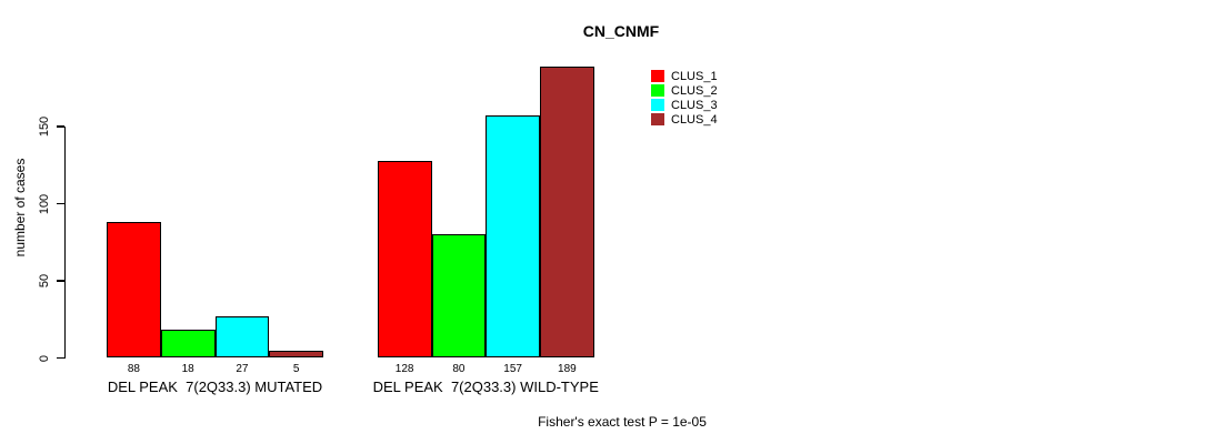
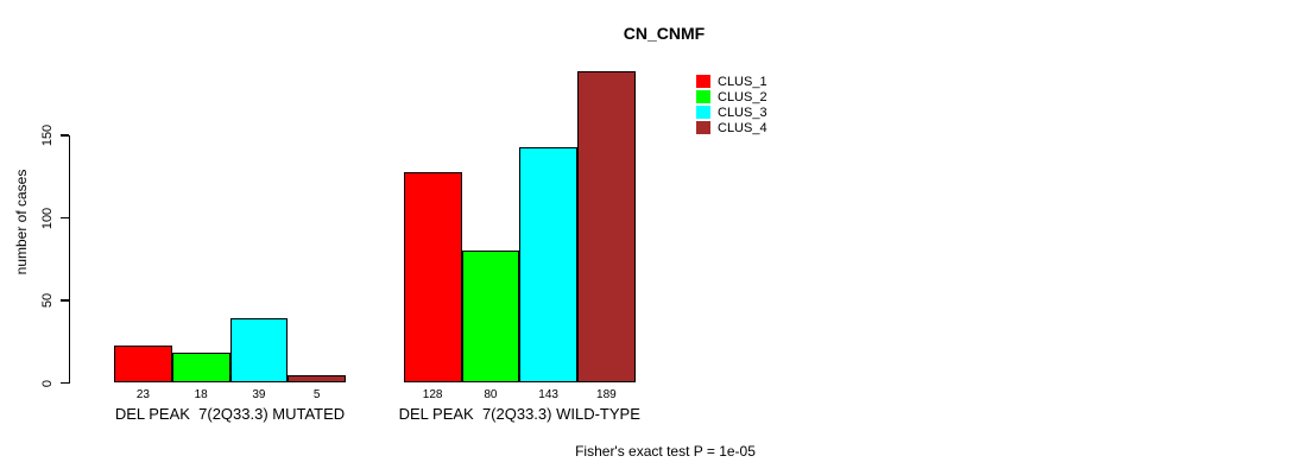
CLUS_1/DEL PEAK 7(2Q33.3) MUTATED: 88 -> 23
CLUS_3/DEL PEAK 7(2Q33.3) MUTATED: 27 -> 39
CLUS_3/DEL PEAK 7(2Q33.3) WILD-TYPE: 157 -> 143
